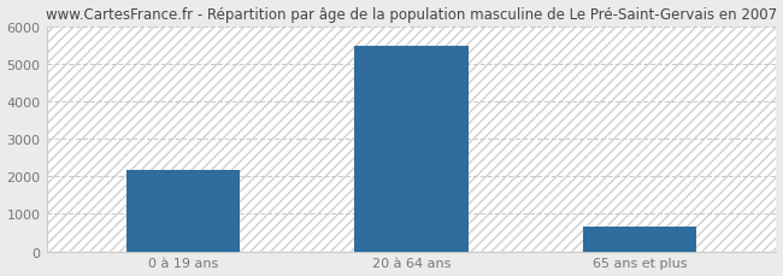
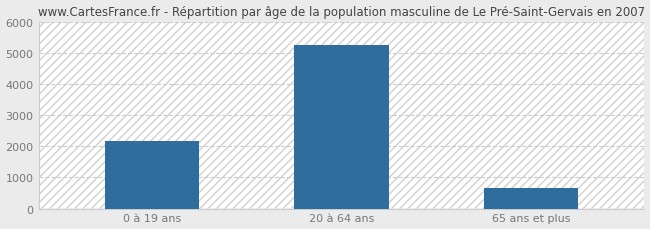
20 à 64 ans: 5470 -> 5250
